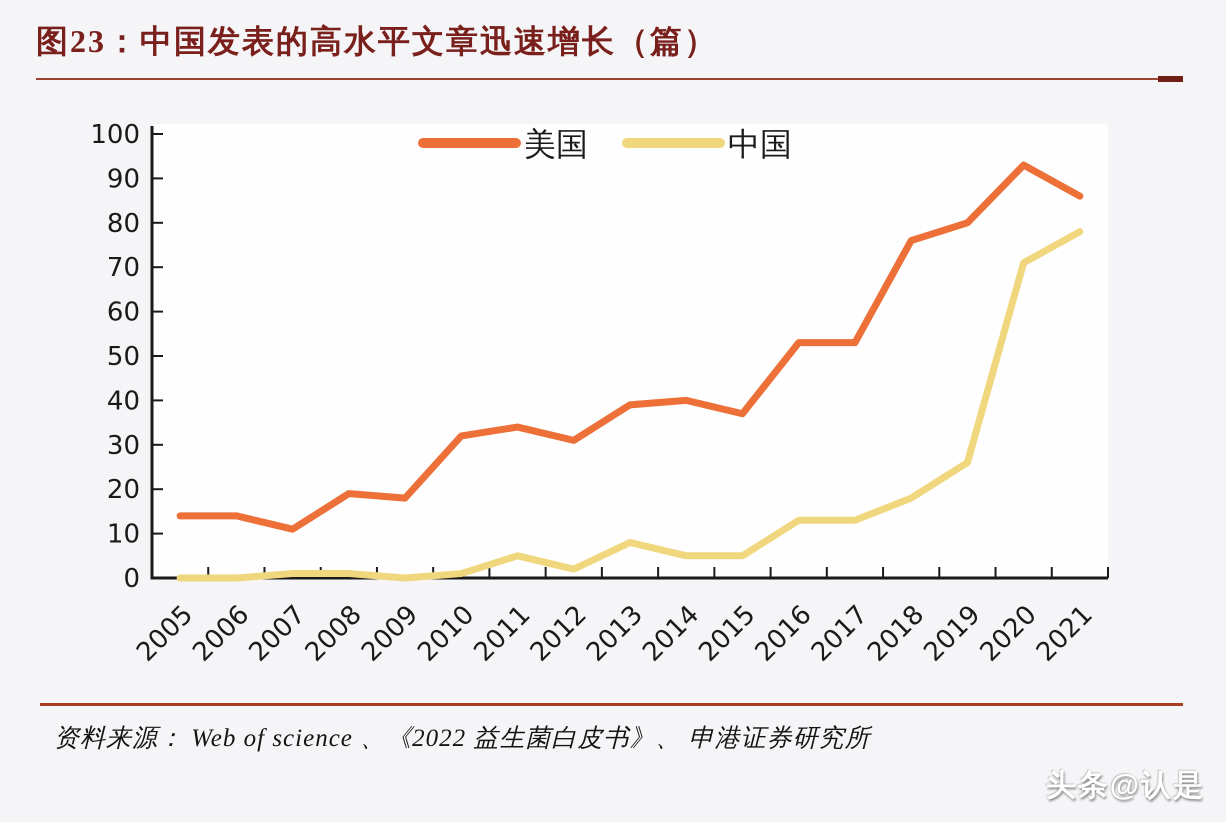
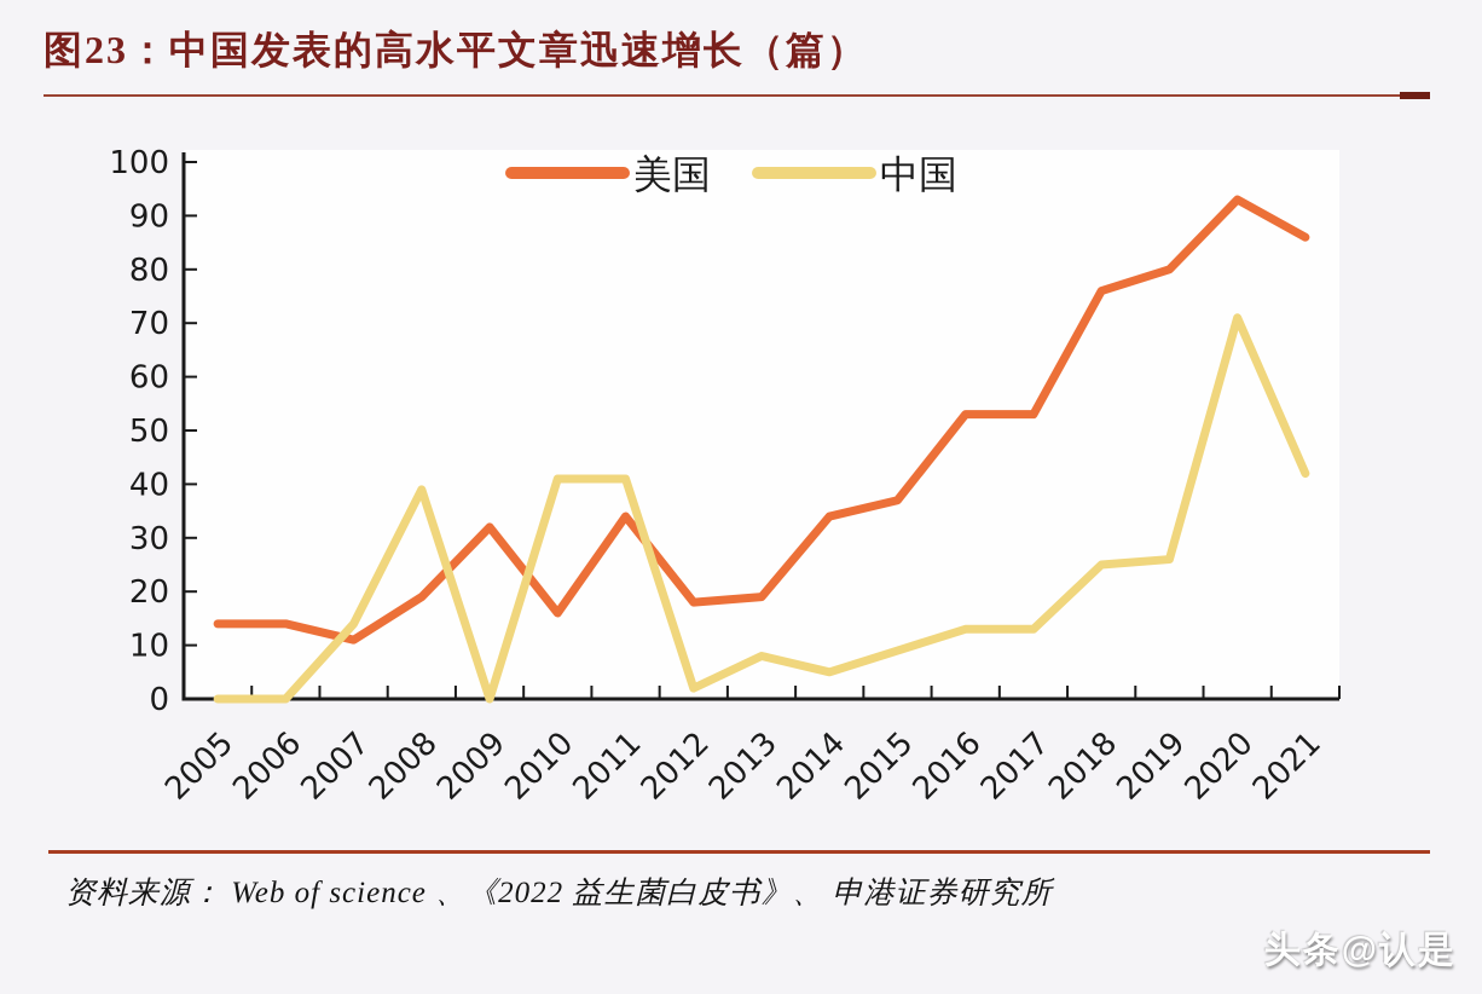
中国/2007: 1 -> 14
中国/2008: 1 -> 39
美国/2009: 18 -> 32
美国/2010: 32 -> 16
中国/2010: 1 -> 41
中国/2011: 5 -> 41
美国/2012: 31 -> 18
美国/2013: 39 -> 19
美国/2014: 40 -> 34
中国/2015: 5 -> 9
中国/2018: 18 -> 25
中国/2021: 78 -> 42
